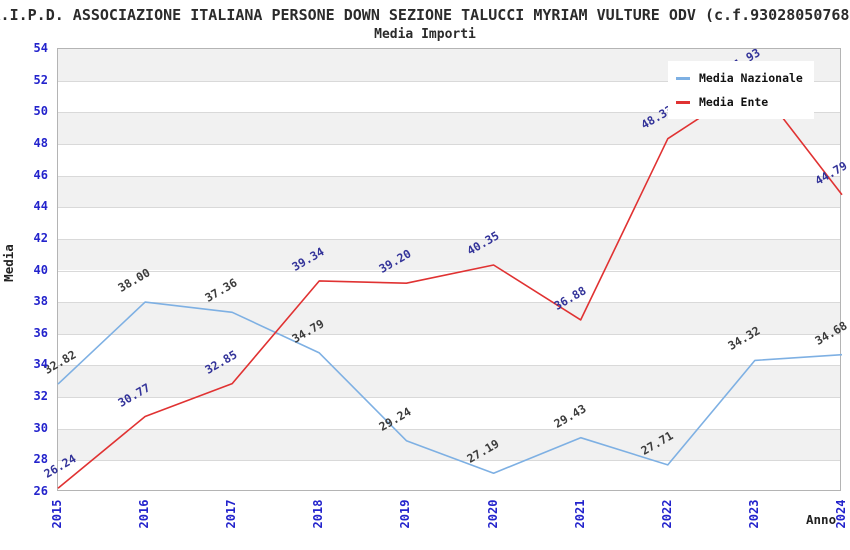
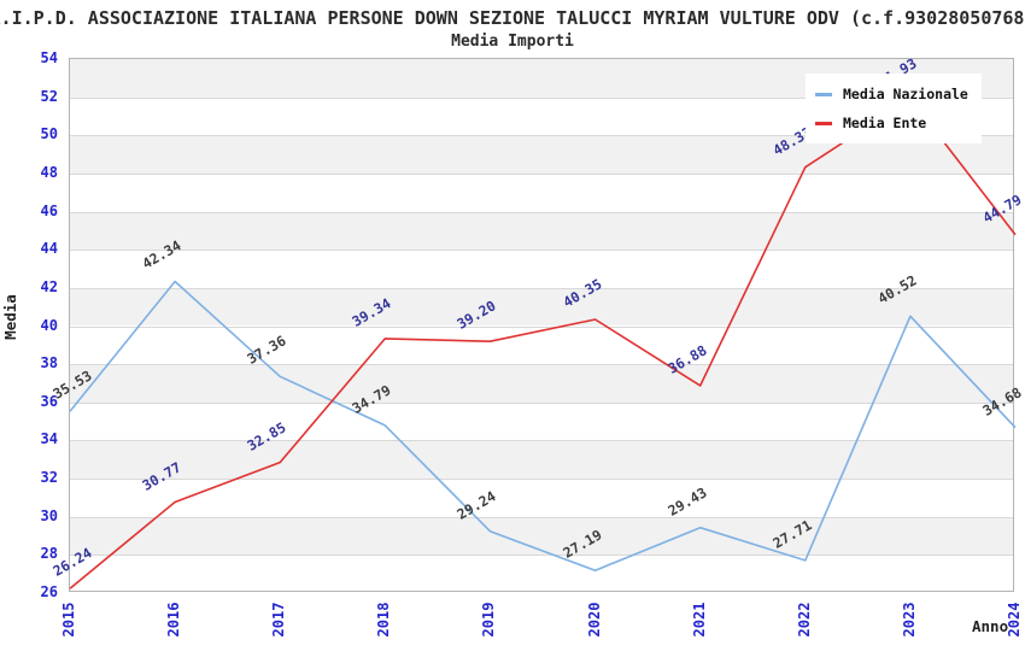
Media Nazionale/2015: 32.82 -> 35.53
Media Nazionale/2016: 38.00 -> 42.34
Media Nazionale/2023: 34.32 -> 40.52
